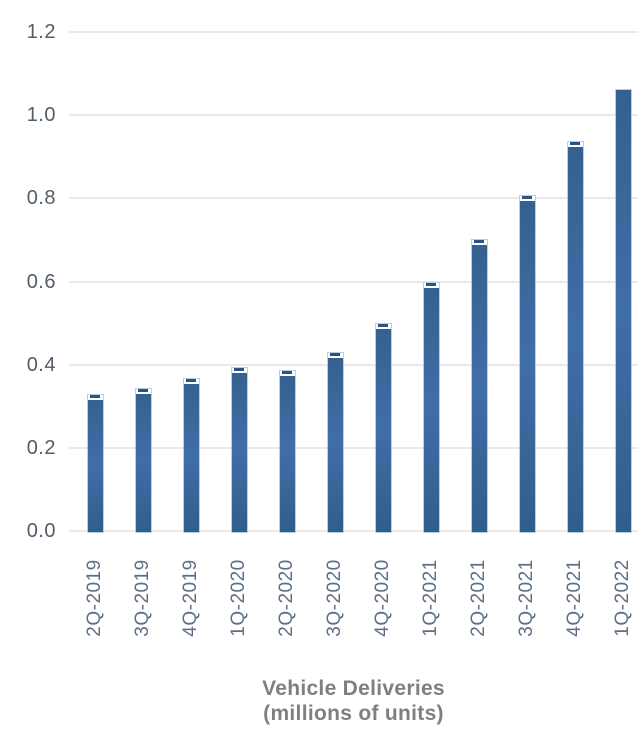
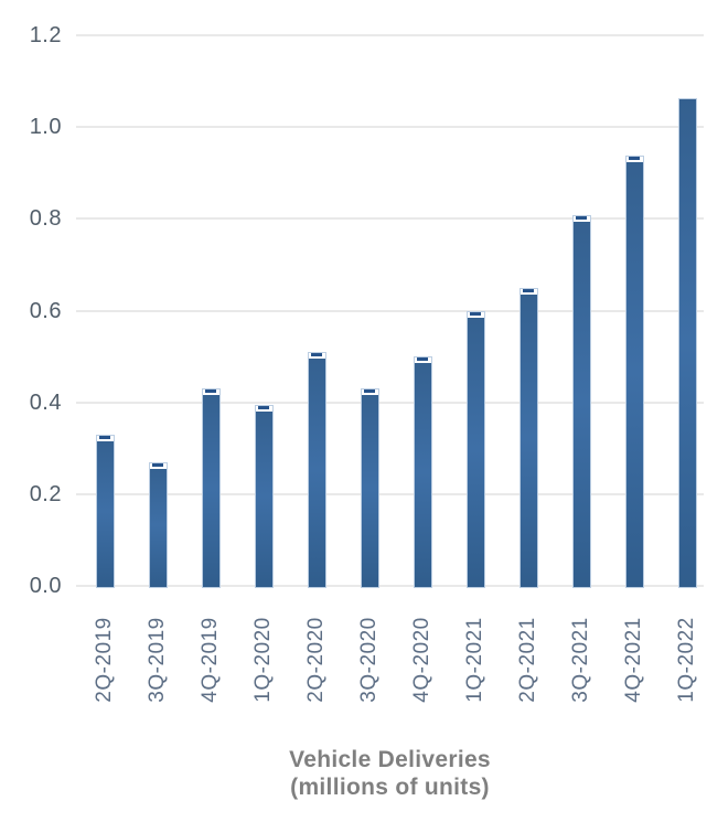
3Q-2019: 0.34 -> 0.27
4Q-2019: 0.37 -> 0.43
2Q-2020: 0.39 -> 0.51
2Q-2021: 0.70 -> 0.65
